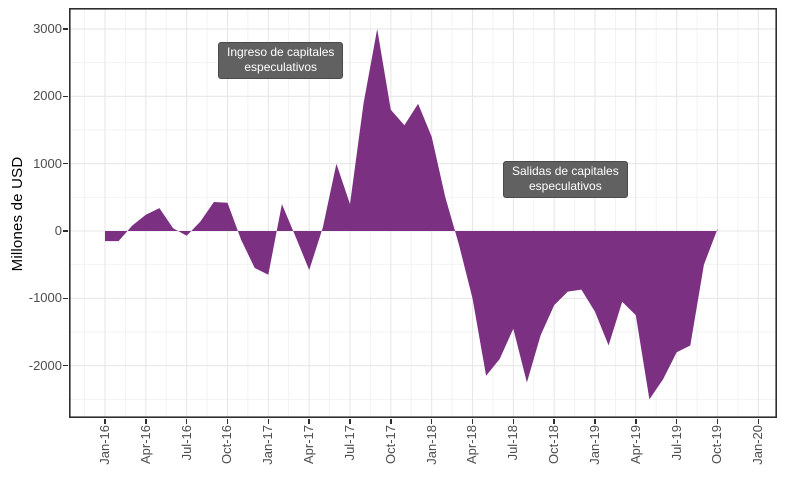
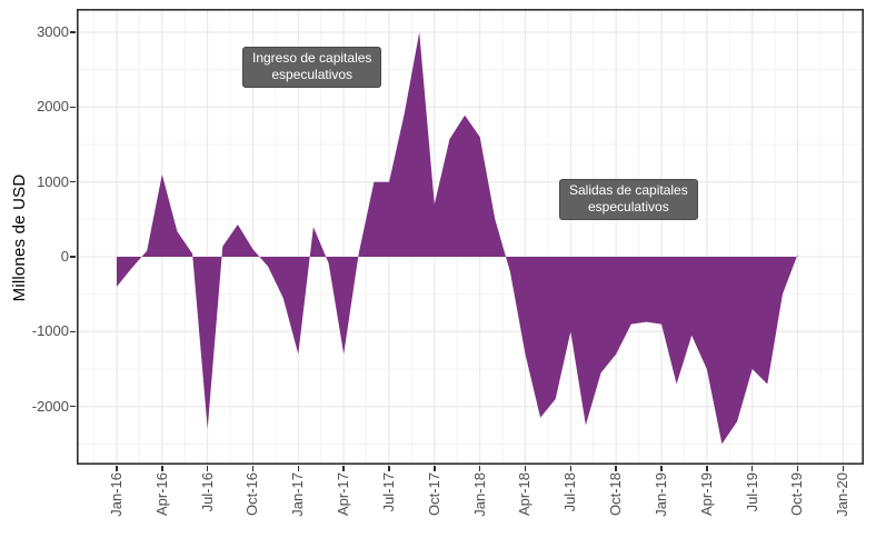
Jan-16: -200 -> -400
Apr-16: 200 -> 1100
Jul-16: -100 -> -2300
Oct-16: 400 -> 100
Jan-17: -600 -> -1300
Apr-17: -600 -> -1300
Jul-17: 400 -> 1000
Oct-17: 1800 -> 700
Jan-18: 1400 -> 1600
Apr-18: -1000 -> -1300
Jul-18: -1400 -> -1000
Oct-18: -1100 -> -1300
Jan-19: -1200 -> -900
Apr-19: -1200 -> -1500
Jul-19: -1800 -> -1500
